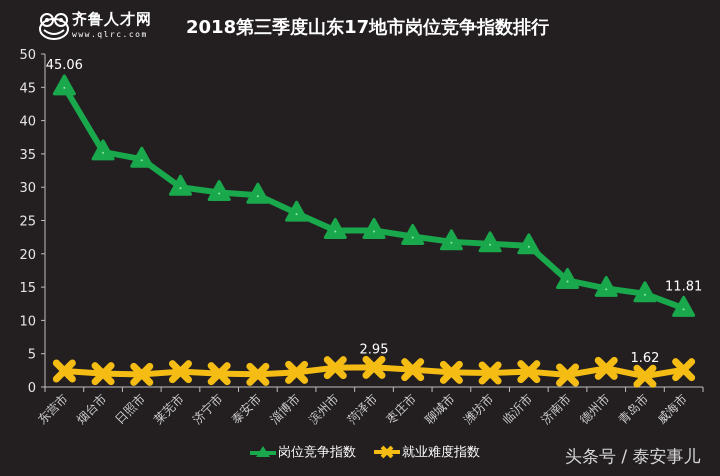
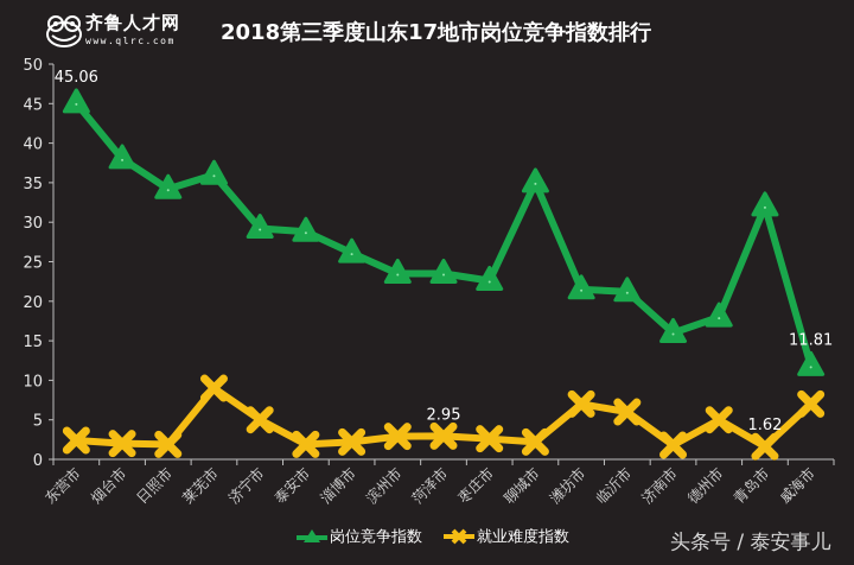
岗位竞争指数/烟台市: 35 -> 38
岗位竞争指数/莱芜市: 30 -> 36
就业难度指数/莱芜市: 2 -> 9
就业难度指数/济宁市: 2 -> 5
岗位竞争指数/聊城市: 22 -> 35
就业难度指数/潍坊市: 2 -> 7
就业难度指数/临沂市: 2 -> 6
岗位竞争指数/德州市: 15 -> 18
就业难度指数/德州市: 3 -> 5
岗位竞争指数/青岛市: 14 -> 32
就业难度指数/威海市: 3 -> 7
